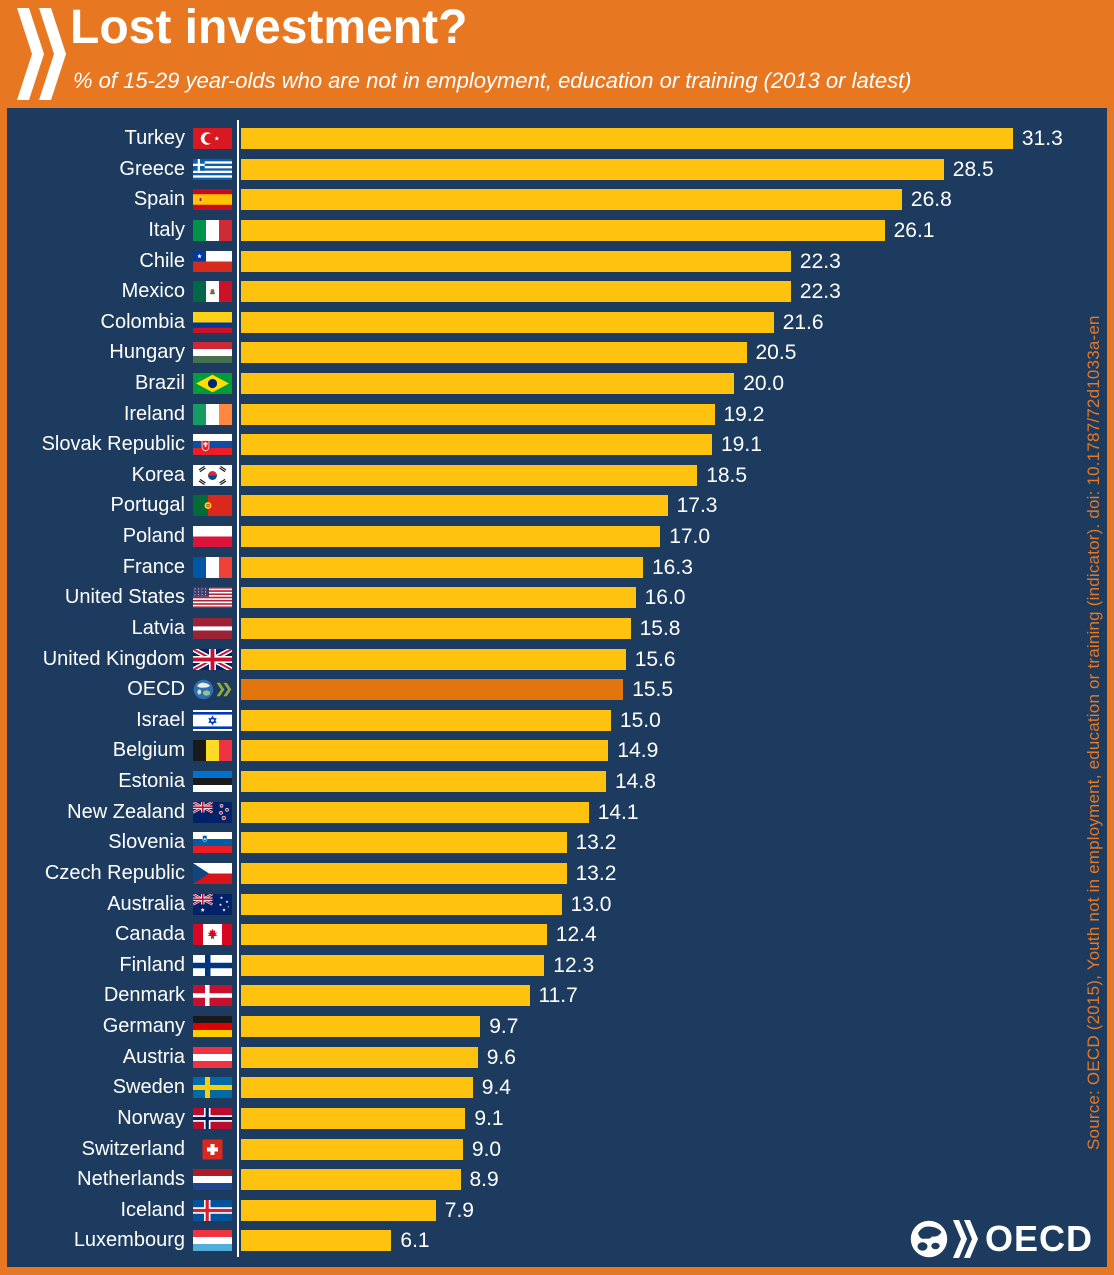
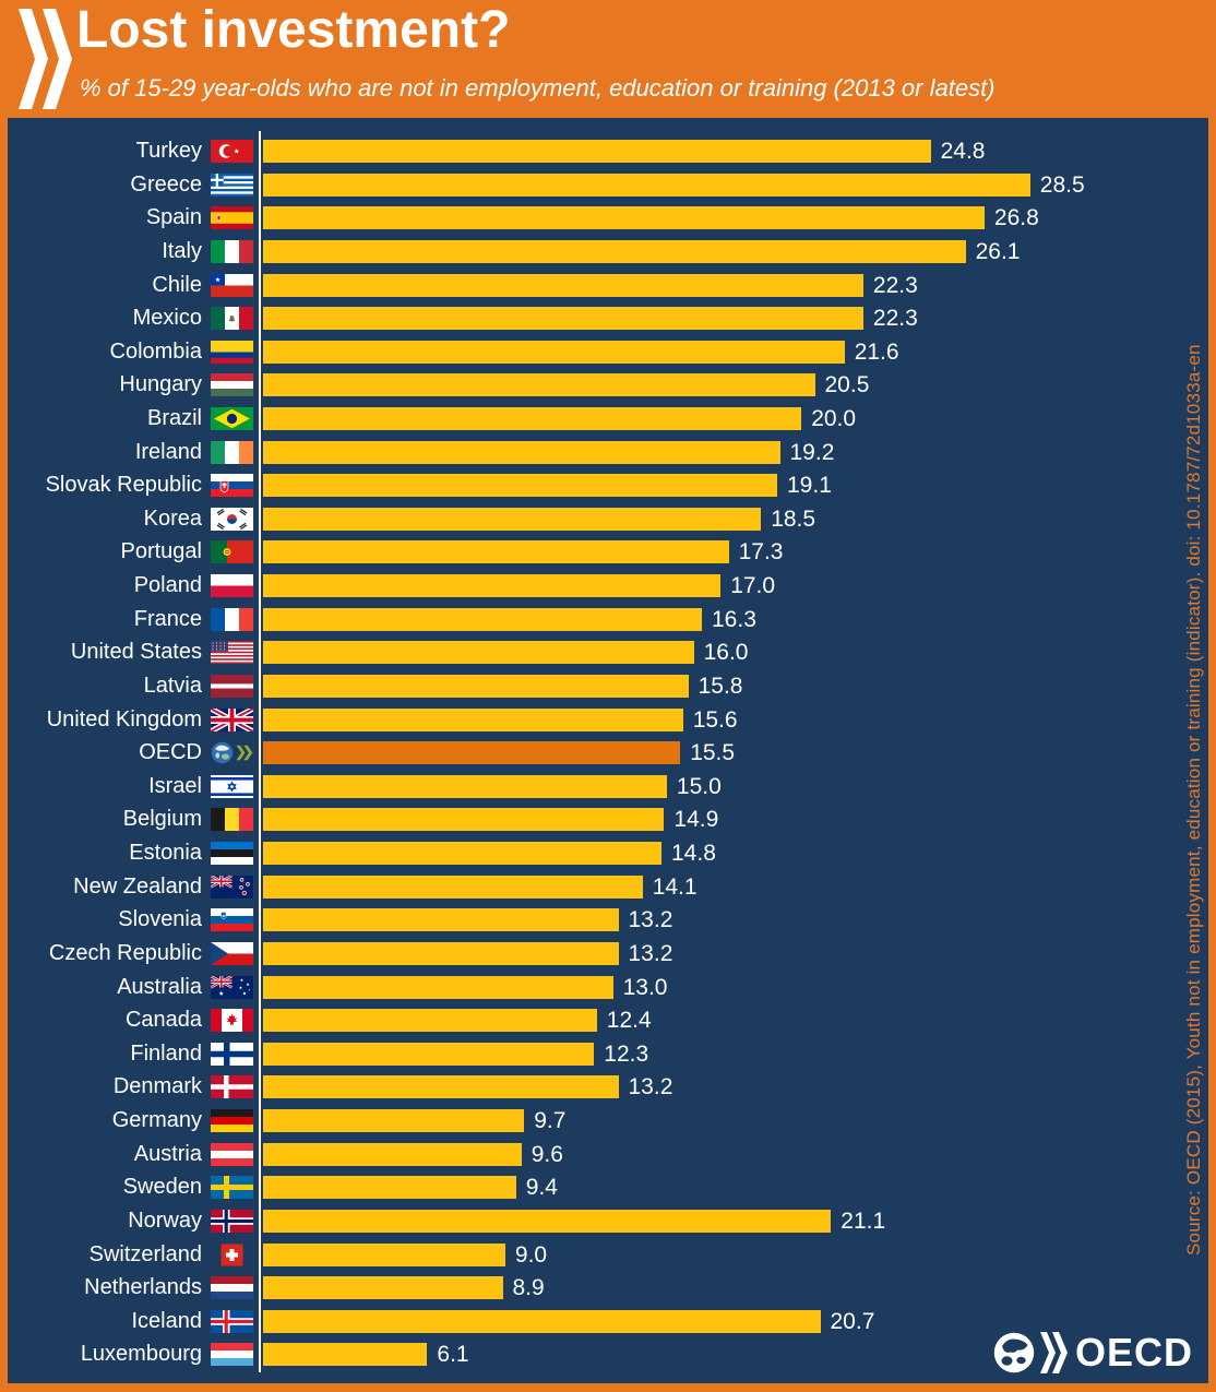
Turkey: 31.3 -> 24.8
Denmark: 11.7 -> 13.2
Norway: 9.1 -> 21.1
Iceland: 7.9 -> 20.7
